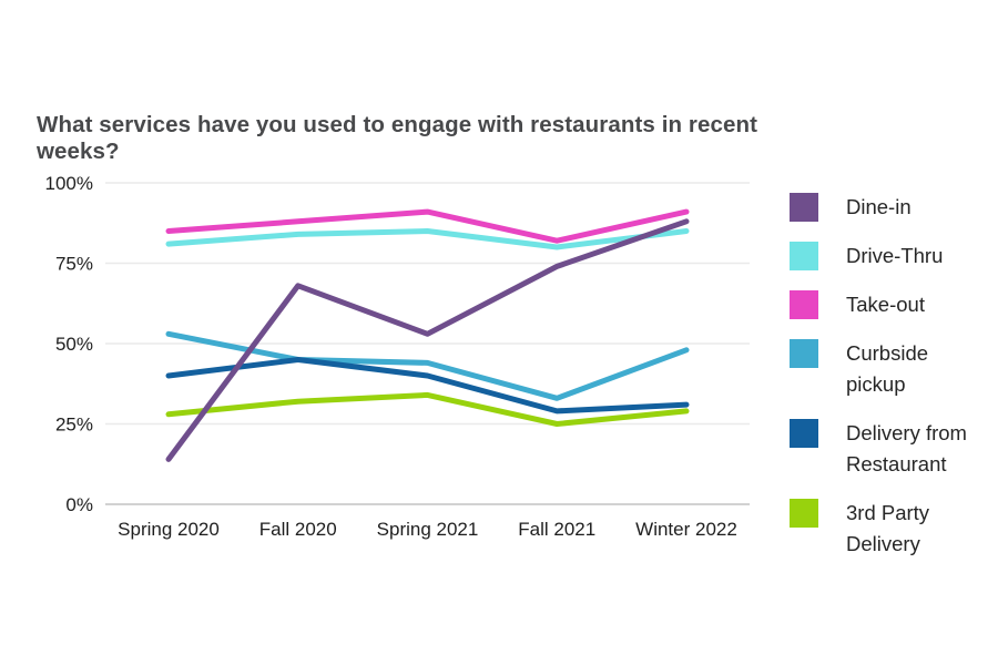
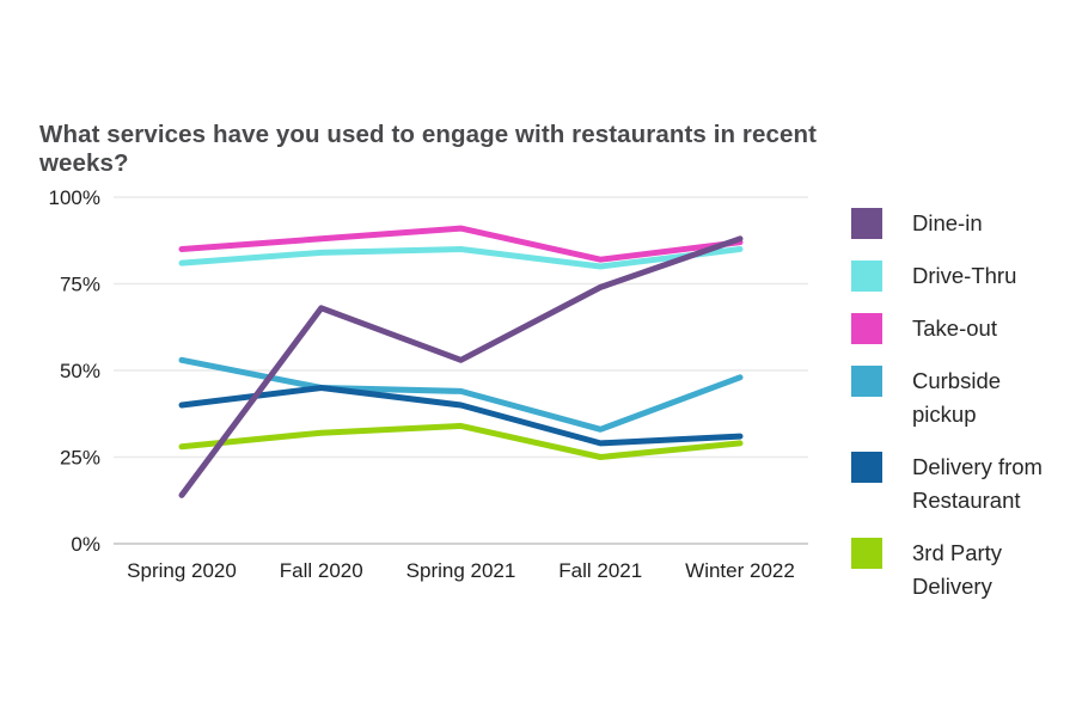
Take-out/Winter 2022: 91% -> 87%
